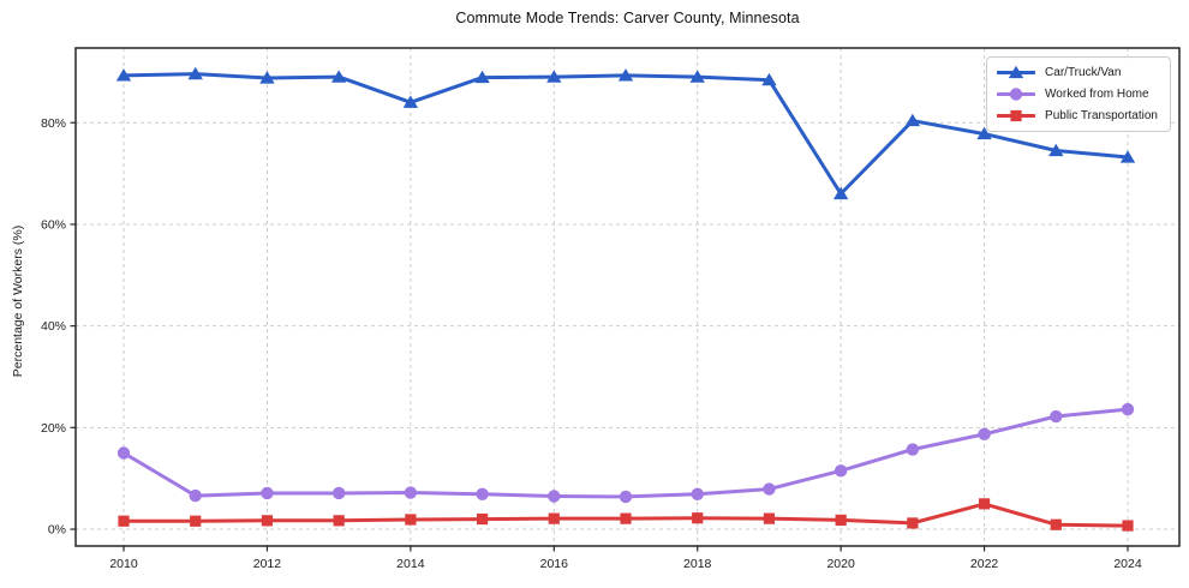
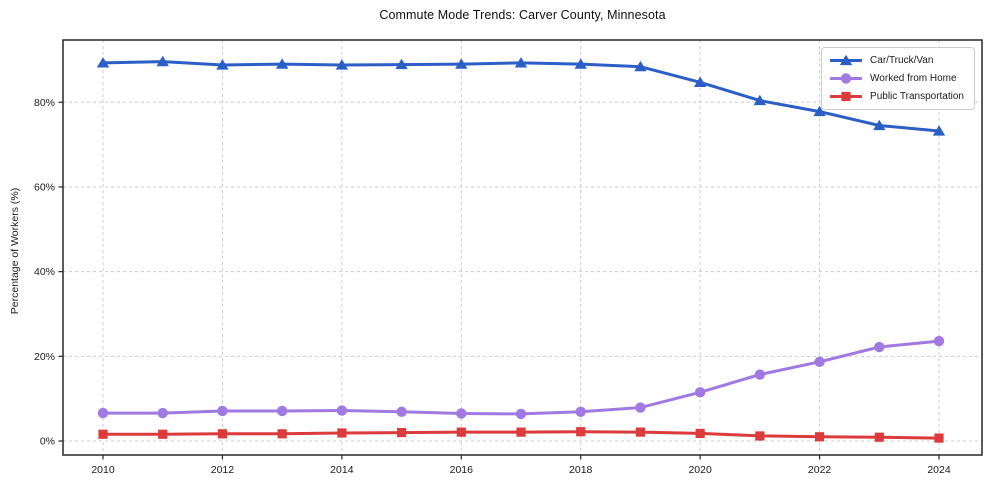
Worked from Home/2010: 15% -> 7%
Car/Truck/Van/2014: 84% -> 89%
Car/Truck/Van/2020: 66% -> 85%
Public Transportation/2022: 5% -> 1%
